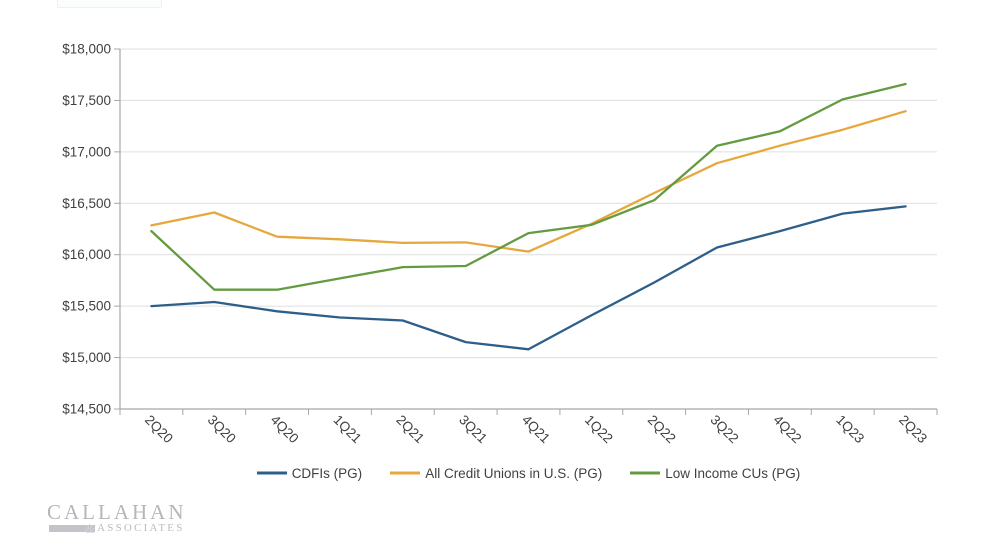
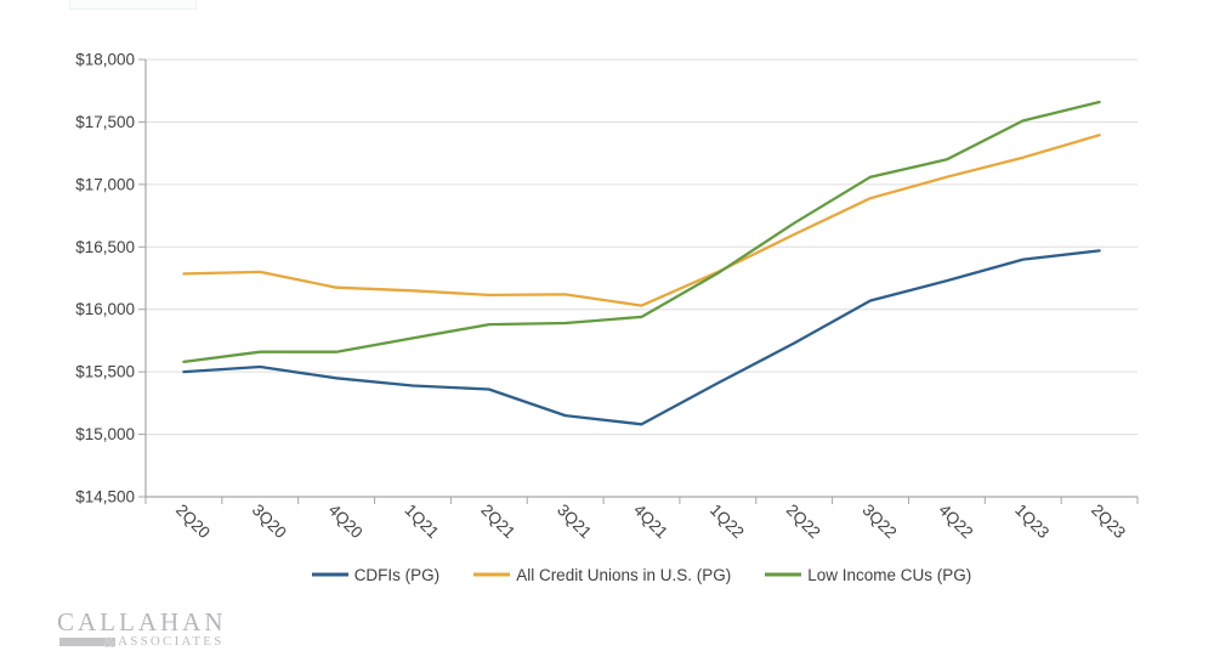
Low Income CUs (PG)/2Q20: $16230 -> $15580
All Credit Unions in U.S. (PG)/3Q20: $16410 -> $16300
Low Income CUs (PG)/4Q21: $16210 -> $15940
Low Income CUs (PG)/2Q22: $16530 -> $16690
